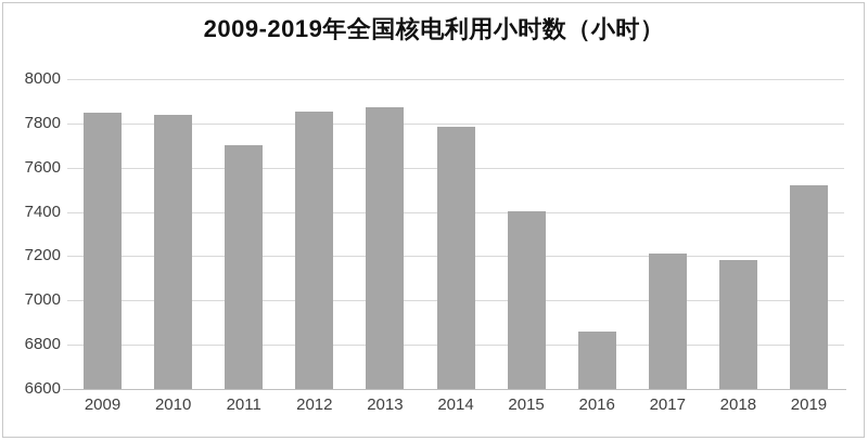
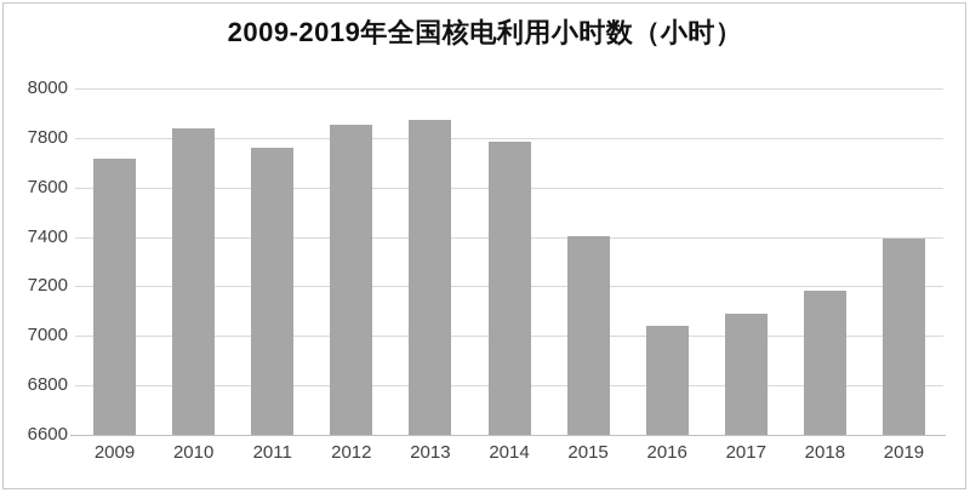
2009: 7850 -> 7720
2011: 7700 -> 7760
2016: 6860 -> 7040
2017: 7210 -> 7090
2019: 7520 -> 7390
